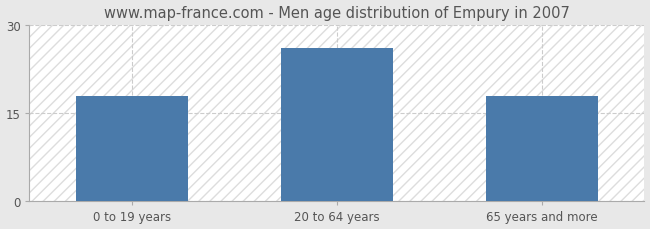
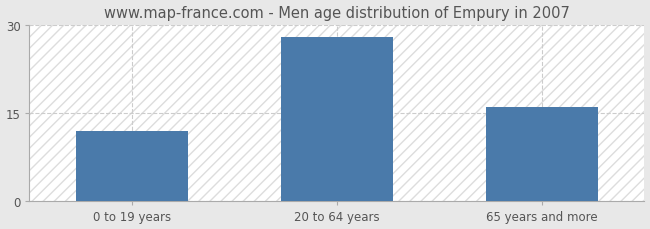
0 to 19 years: 18 -> 12
20 to 64 years: 26 -> 28
65 years and more: 18 -> 16
